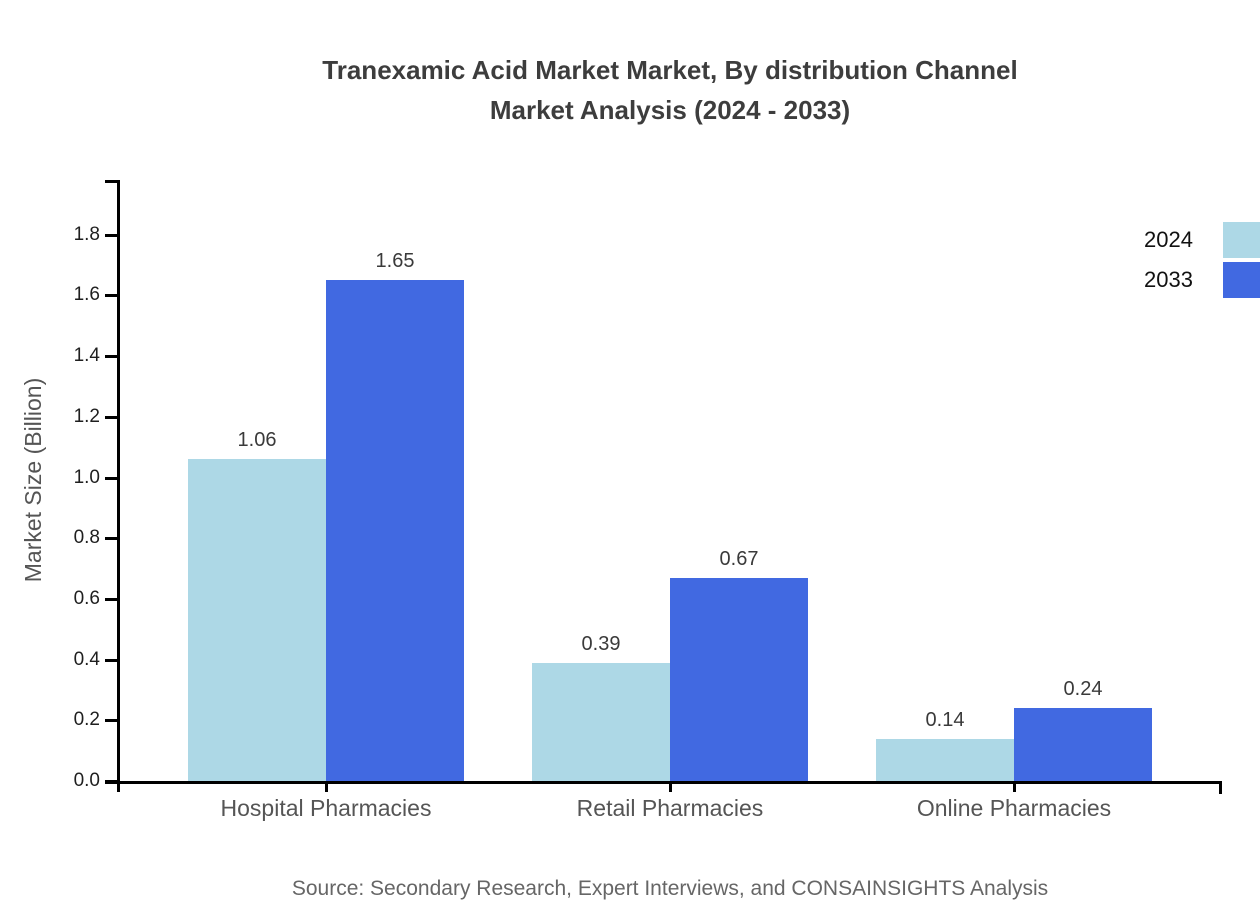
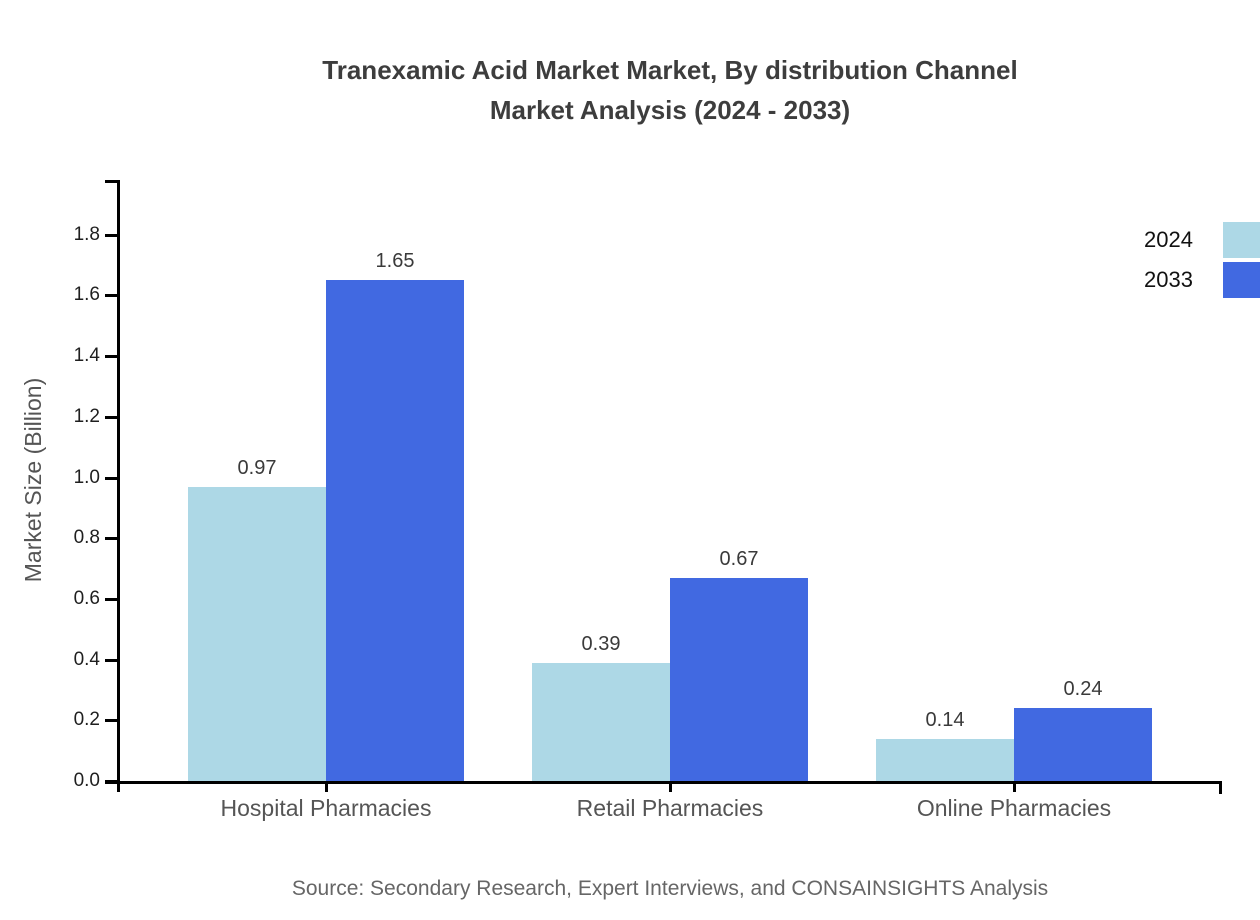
2024/Hospital Pharmacies: 1.06 -> 0.97
